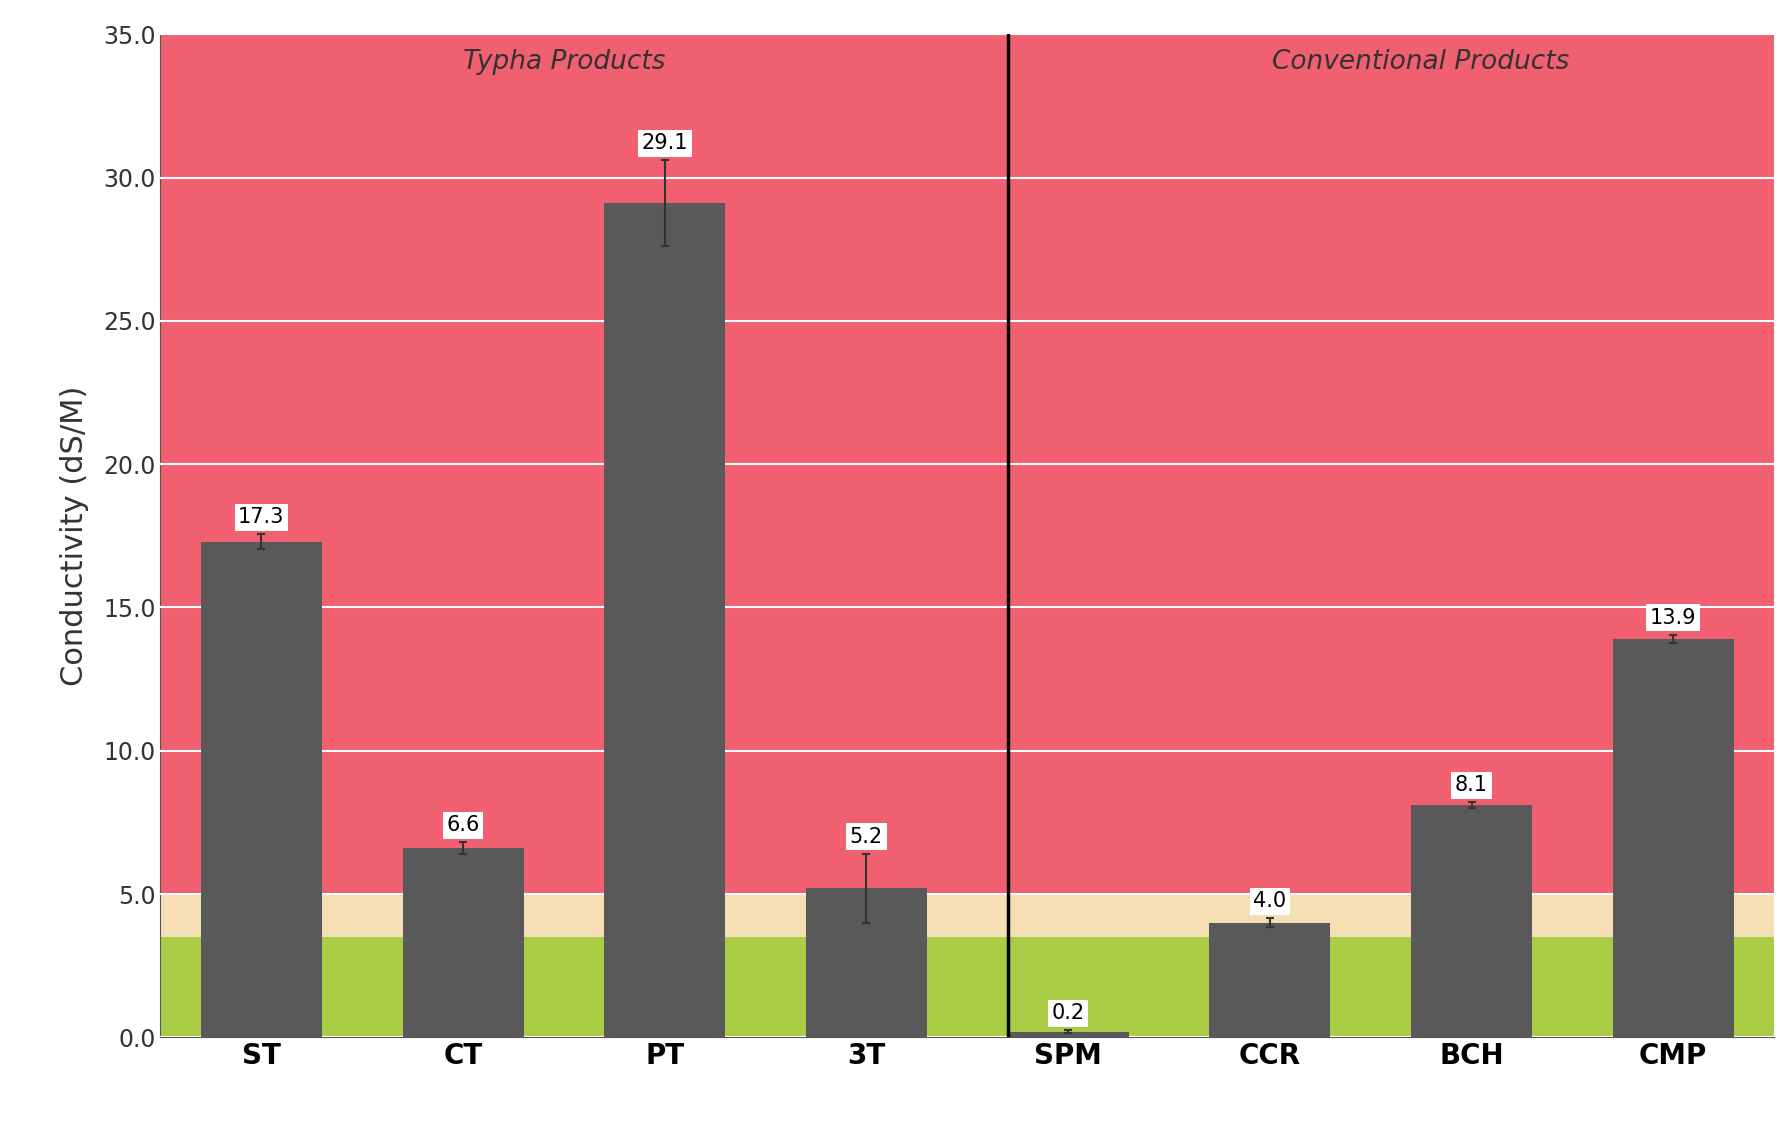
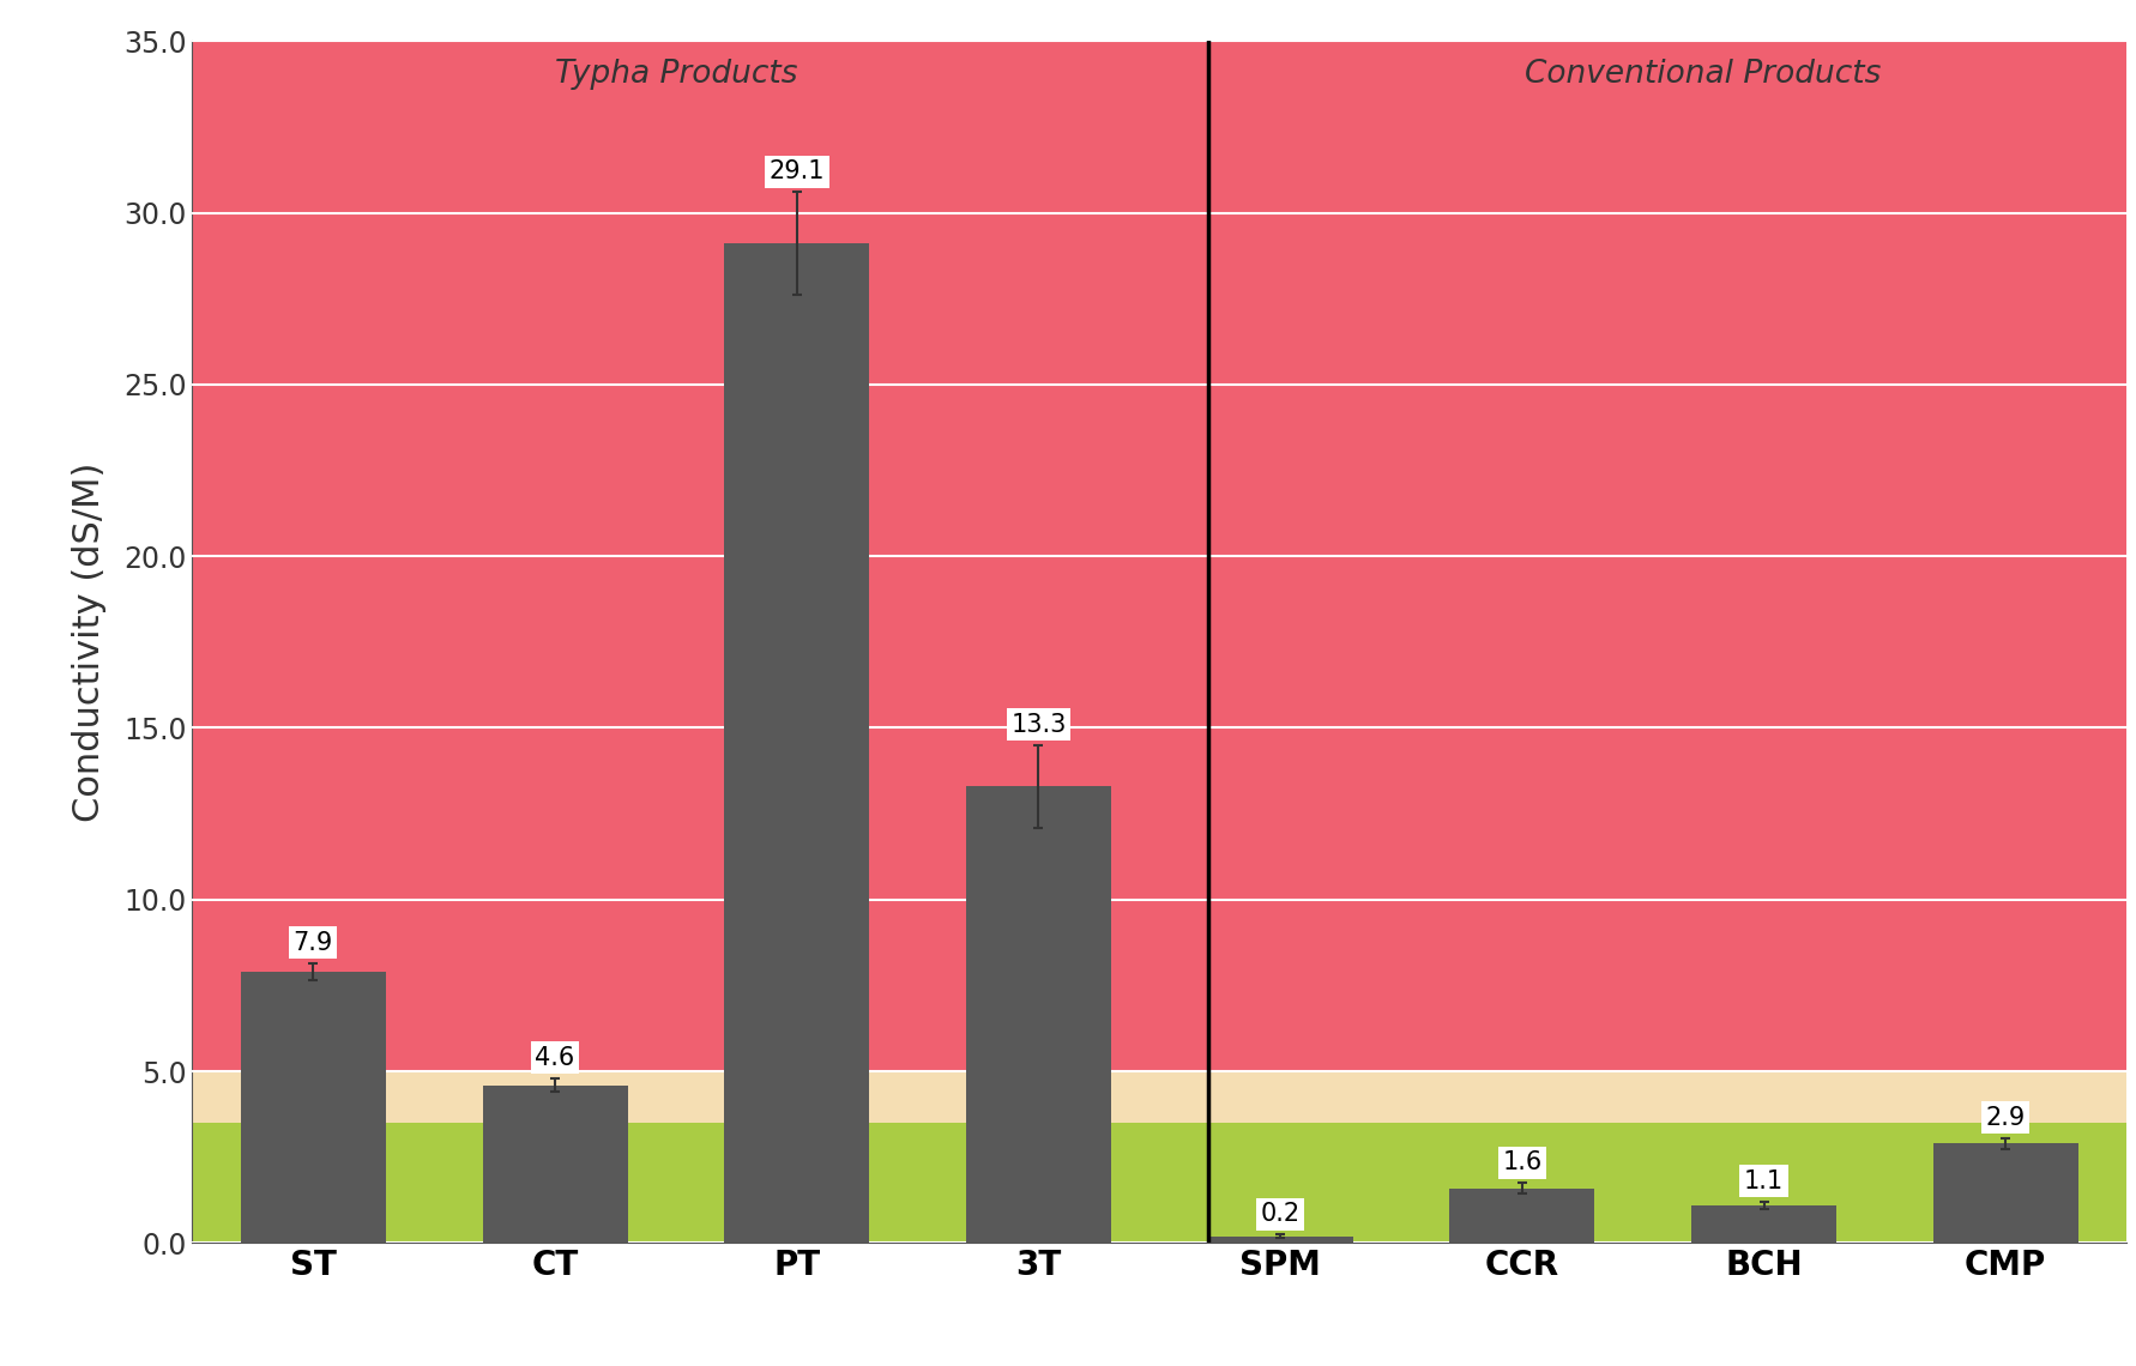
ST: 17.3 -> 7.9
CT: 6.6 -> 4.6
3T: 5.2 -> 13.3
CCR: 4.0 -> 1.6
BCH: 8.1 -> 1.1
CMP: 13.9 -> 2.9
